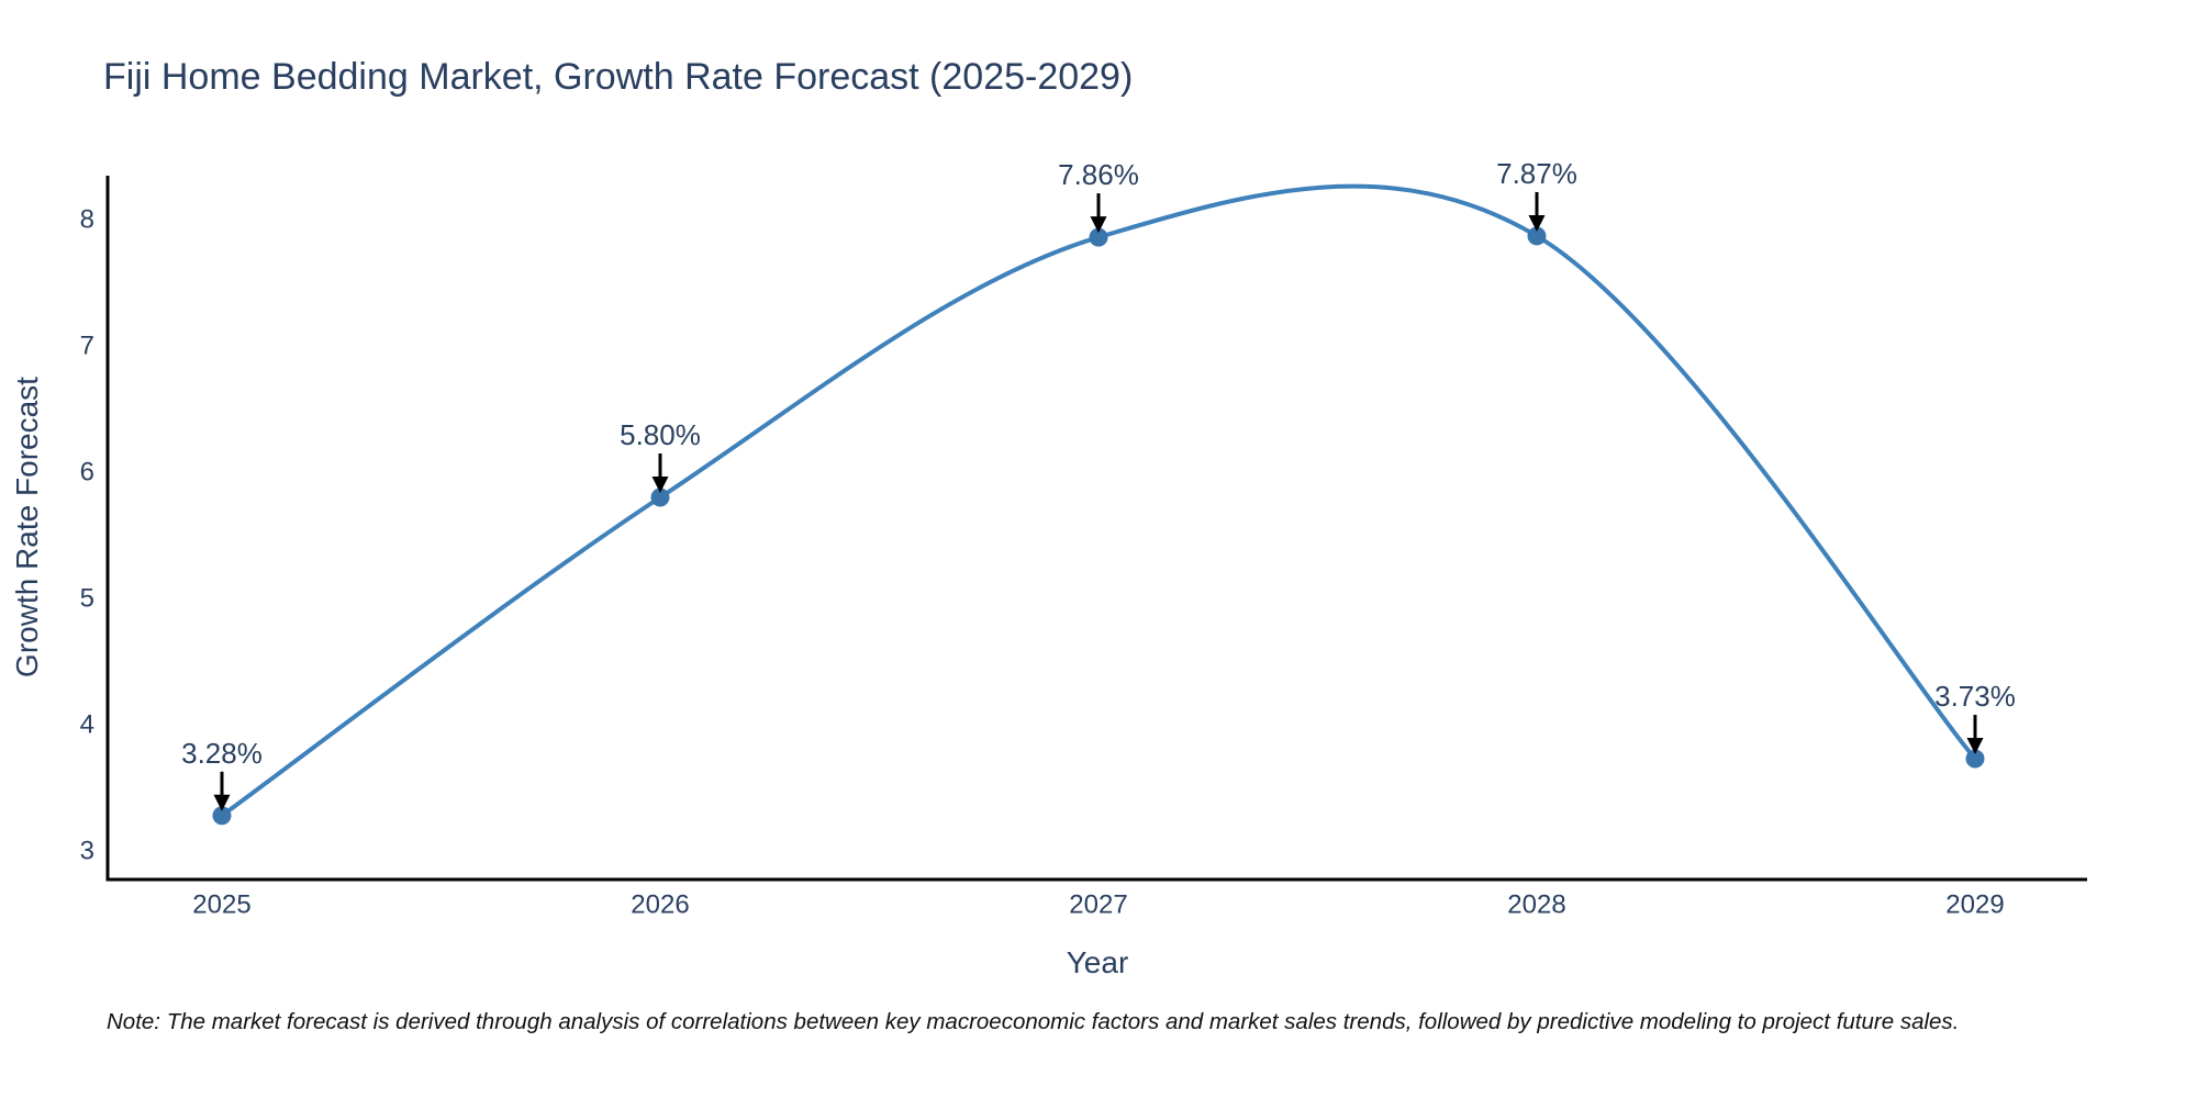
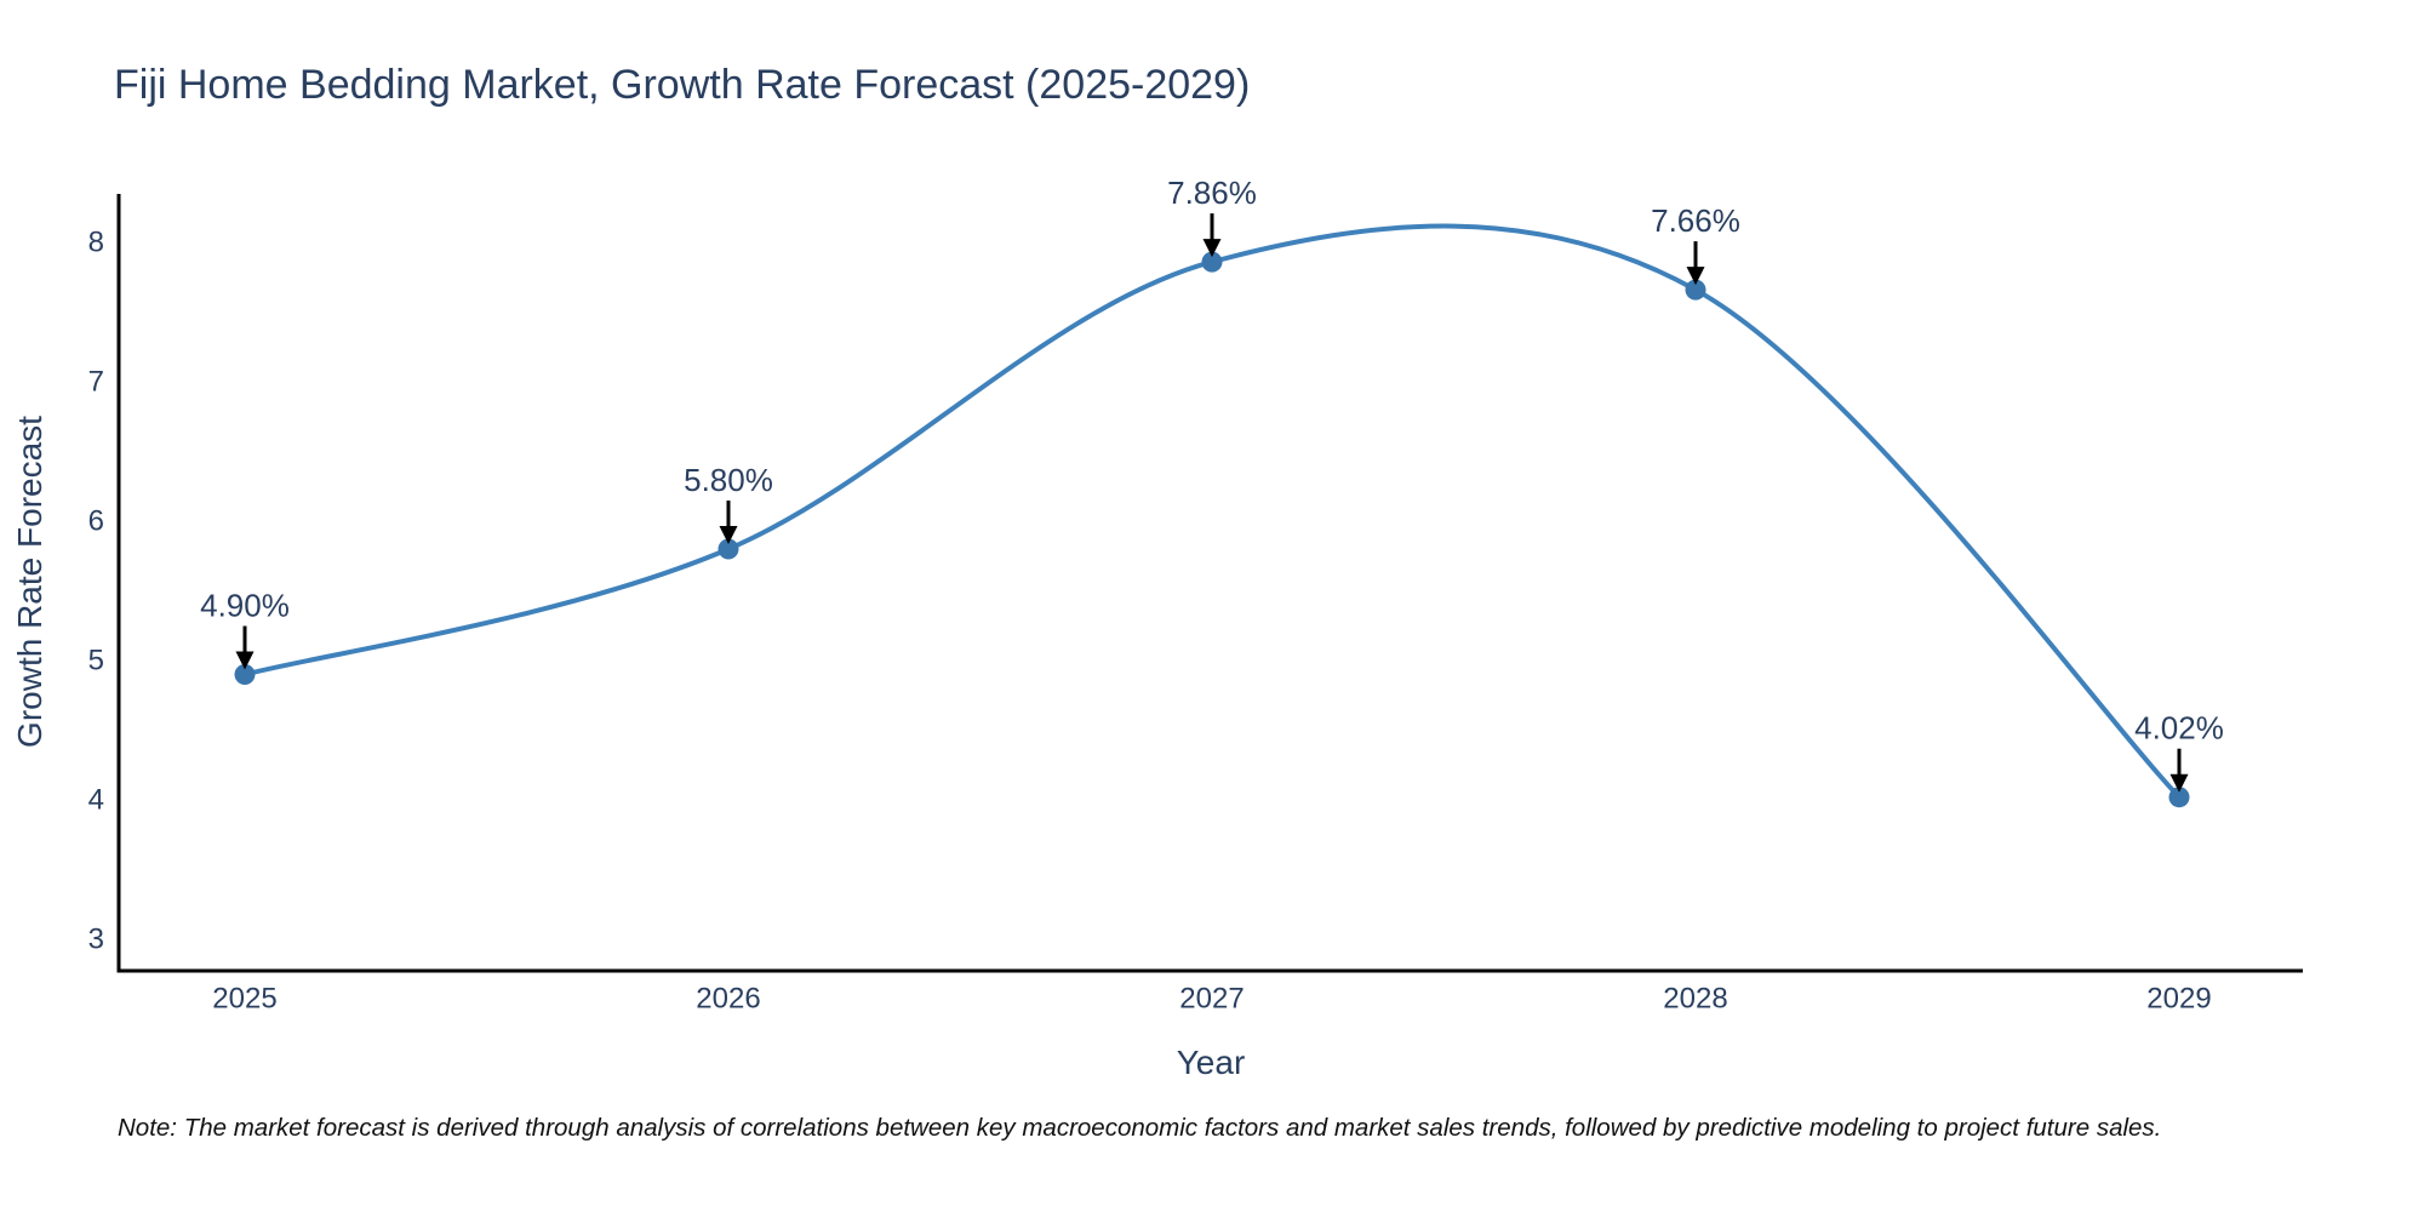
2025: 3.28% -> 4.90%
2028: 7.87% -> 7.66%
2029: 3.73% -> 4.02%
